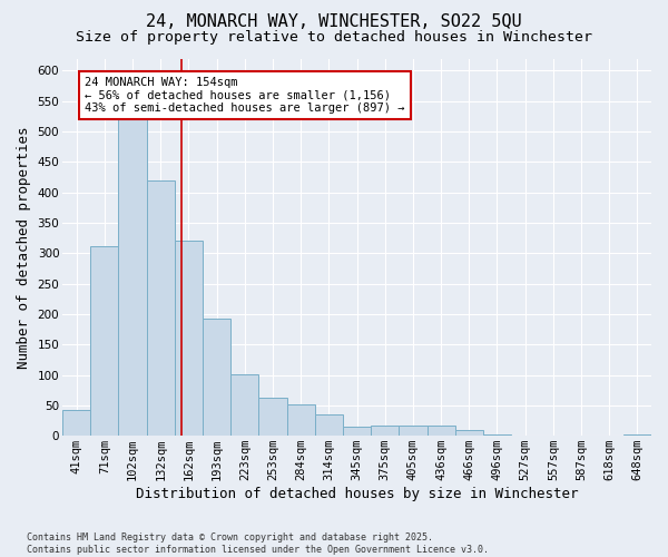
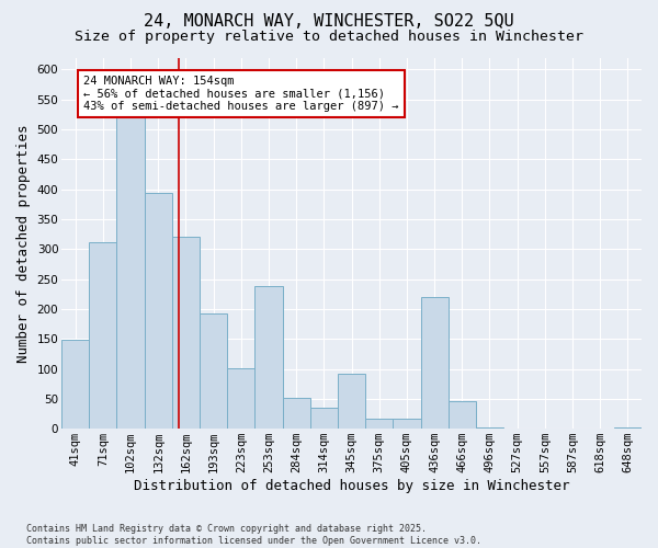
41sqm: 42 -> 148
132sqm: 420 -> 394
253sqm: 63 -> 238
345sqm: 15 -> 92
436sqm: 17 -> 220
466sqm: 10 -> 46
